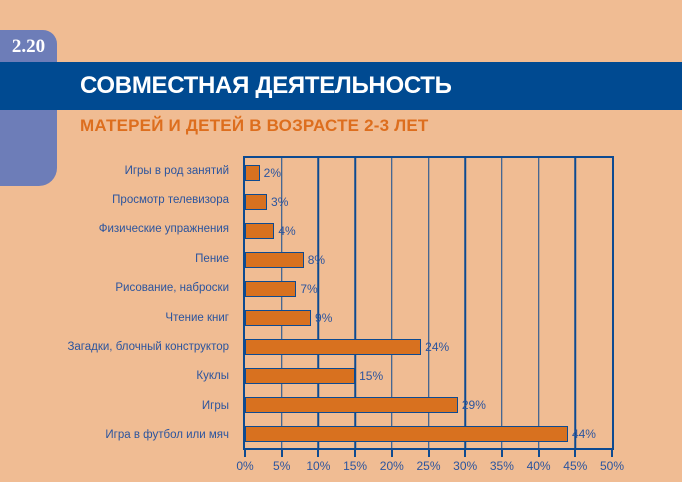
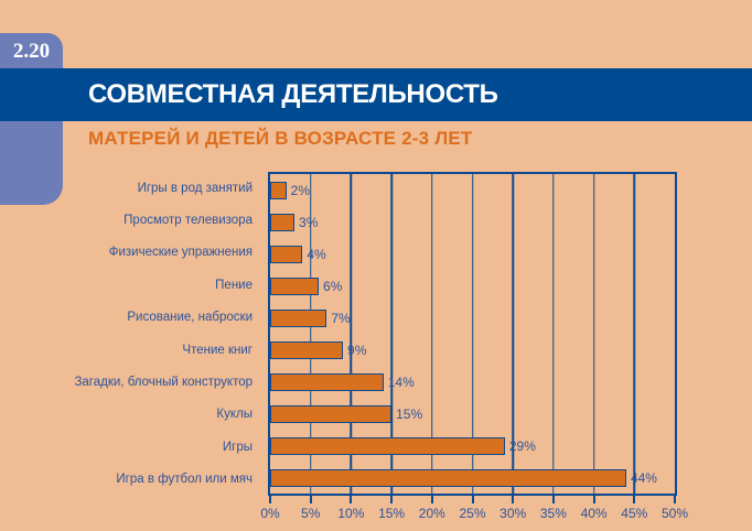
Пение: 8% -> 6%
Загадки, блочный конструктор: 24% -> 14%
